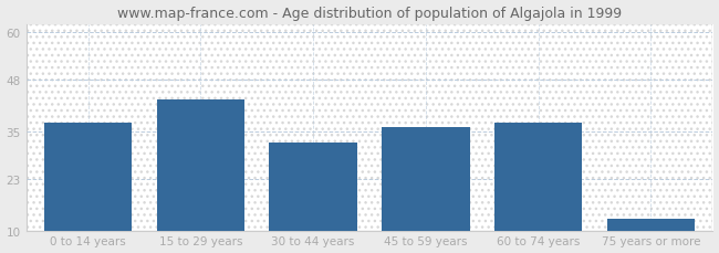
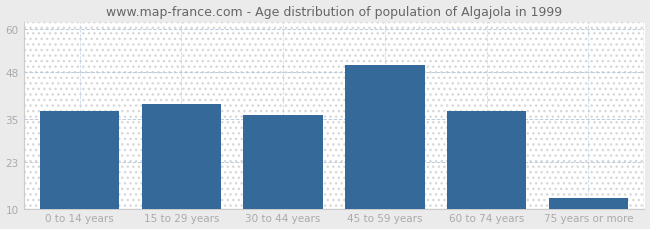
15 to 29 years: 43 -> 39
30 to 44 years: 32 -> 36
45 to 59 years: 36 -> 50
